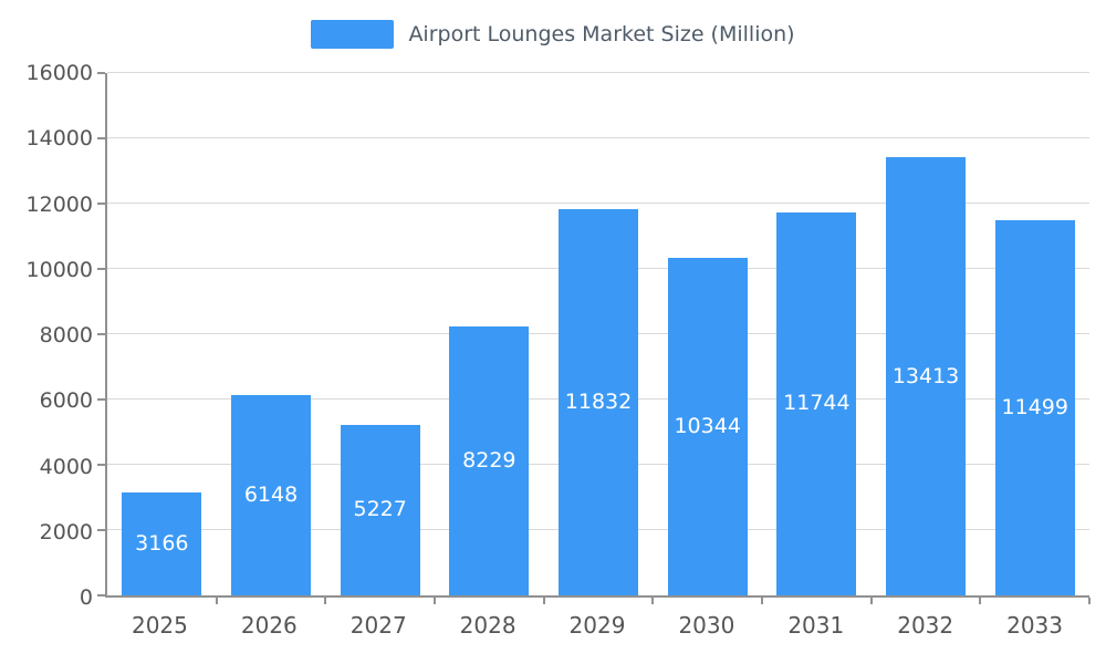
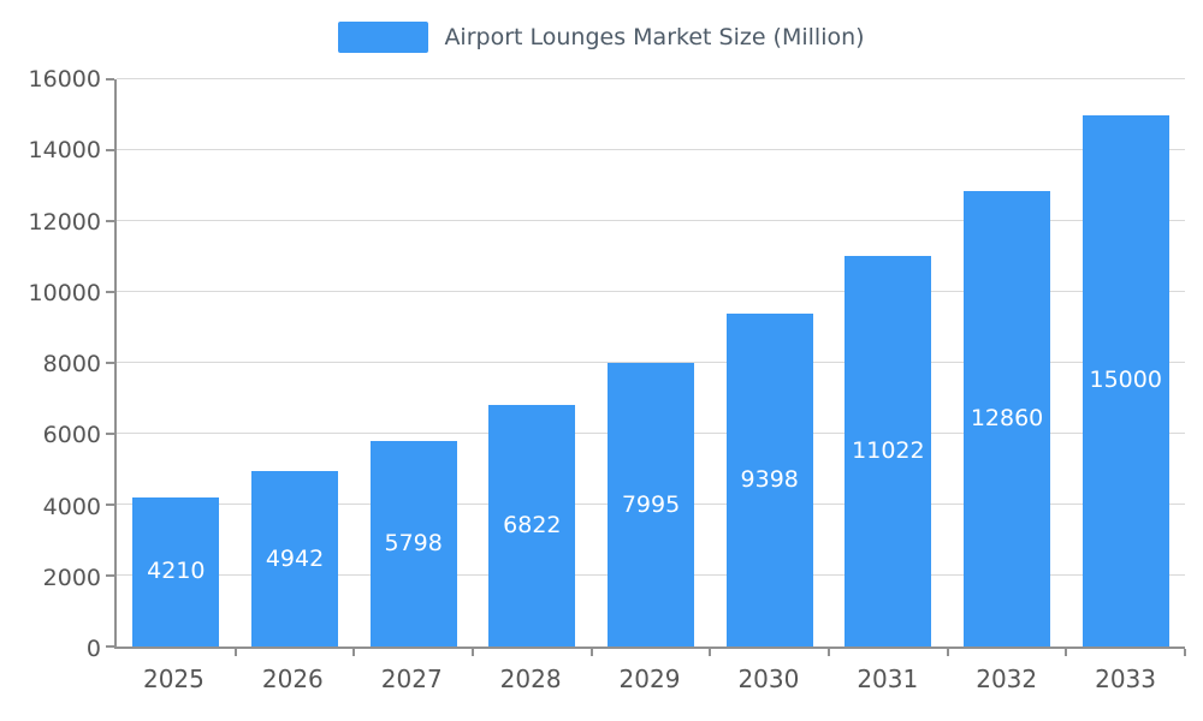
2025: 3166 -> 4210
2026: 6148 -> 4942
2027: 5227 -> 5798
2028: 8229 -> 6822
2029: 11832 -> 7995
2030: 10344 -> 9398
2031: 11744 -> 11022
2032: 13413 -> 12860
2033: 11499 -> 15000
